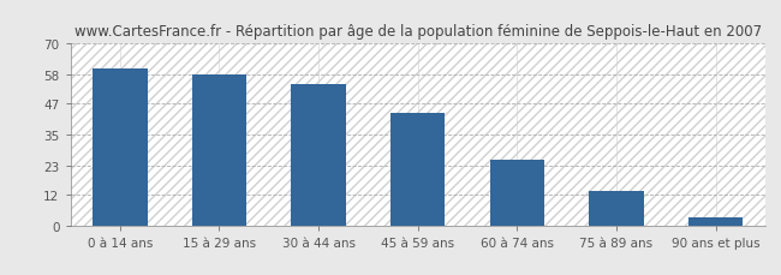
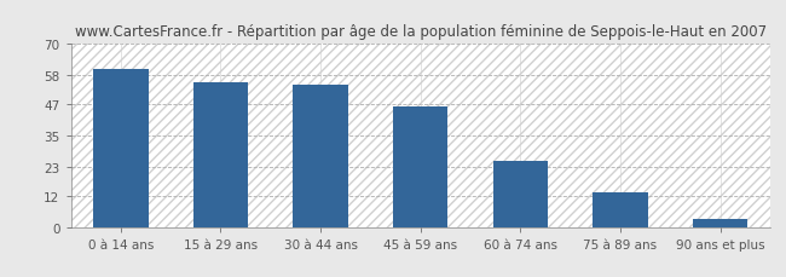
15 à 29 ans: 58 -> 55
45 à 59 ans: 43 -> 46
